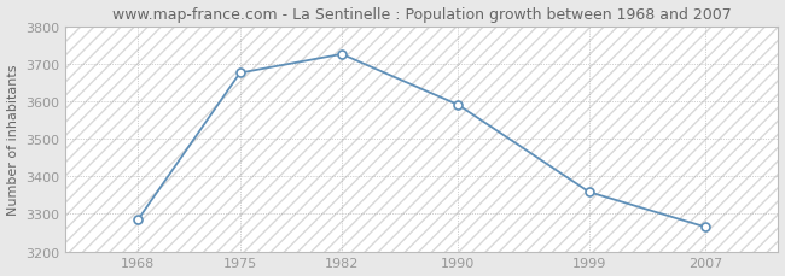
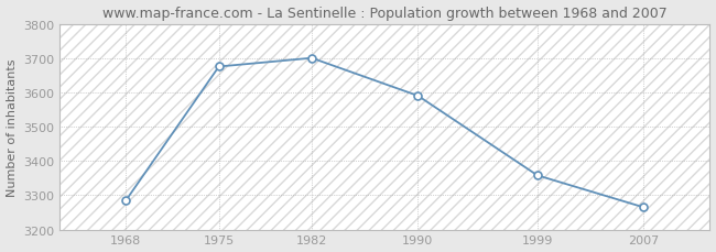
1982: 3725 -> 3700
